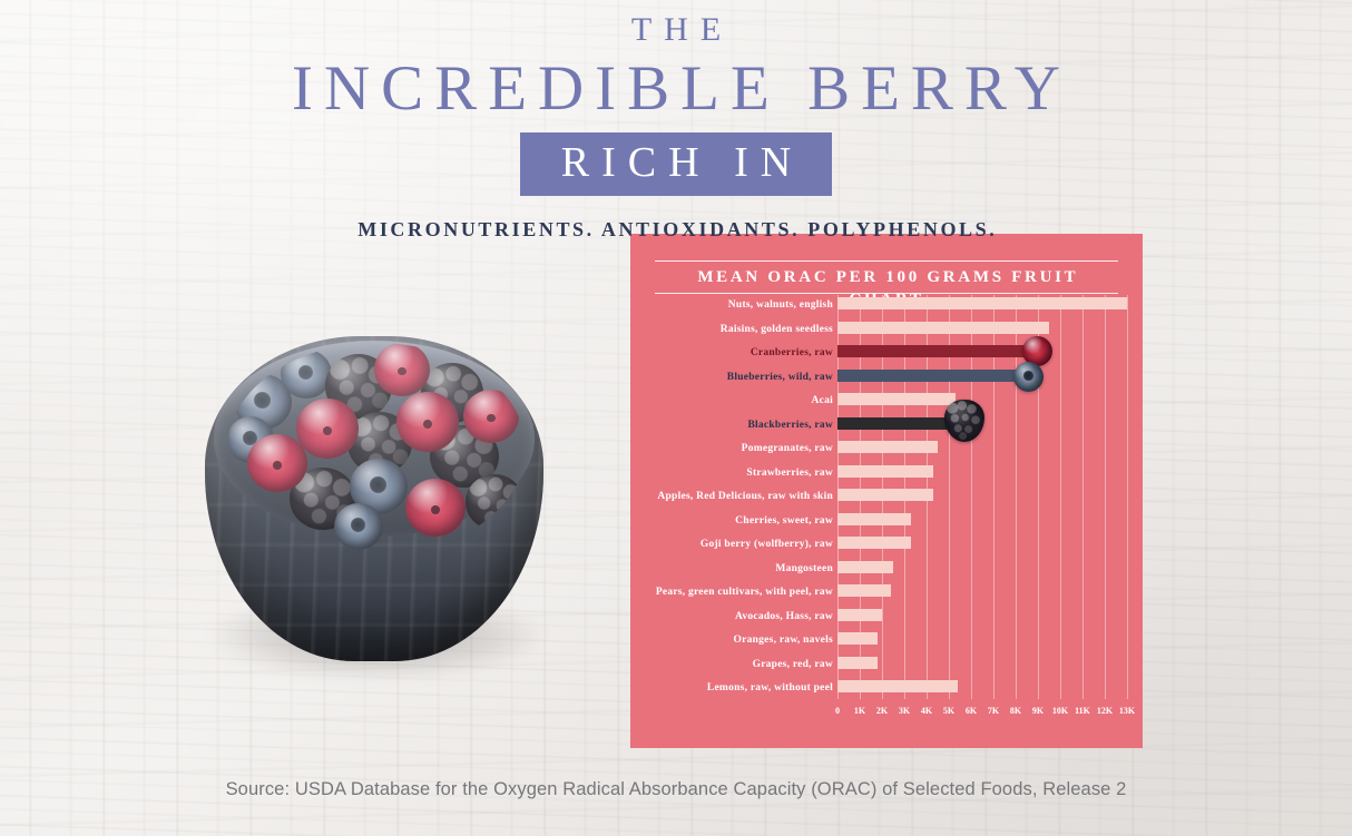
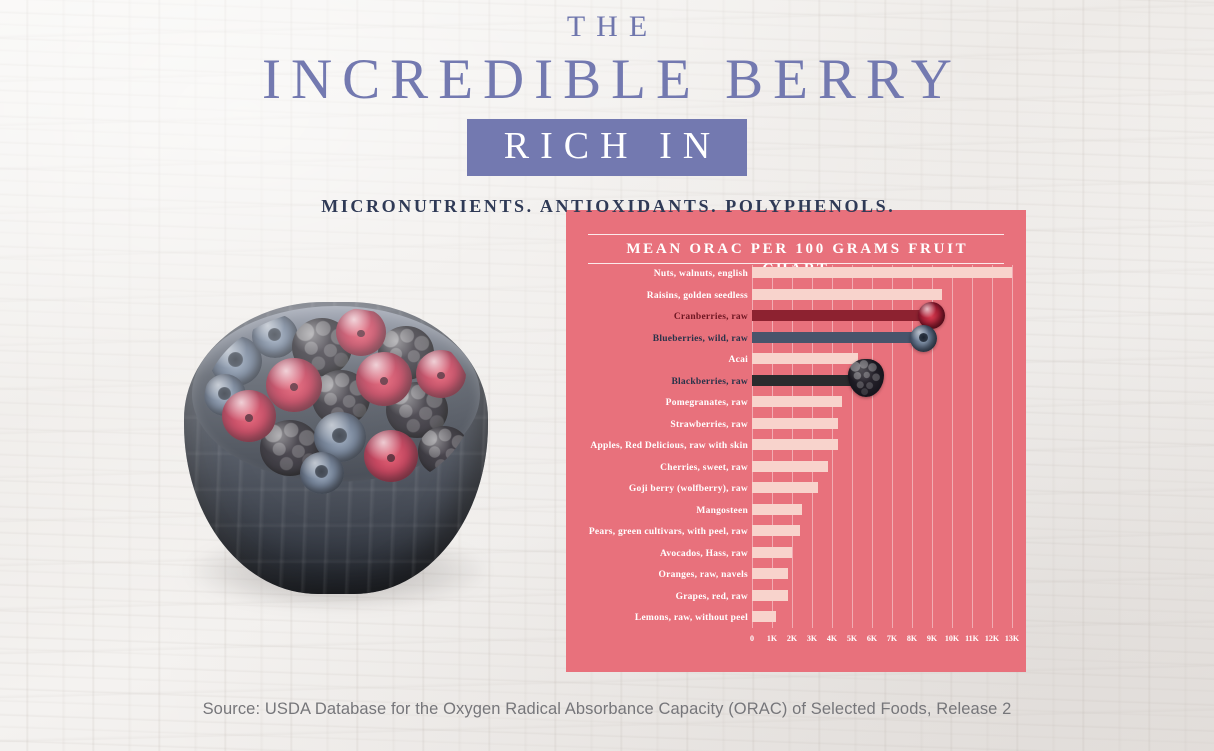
Cherries, sweet, raw: 3.3K -> 3.8K
Lemons, raw, without peel: 5.4K -> 1.2K
